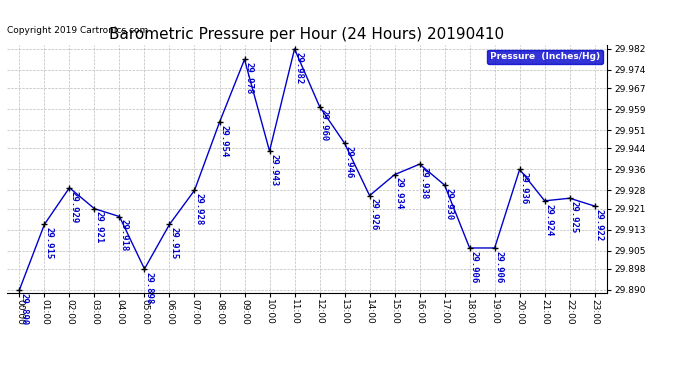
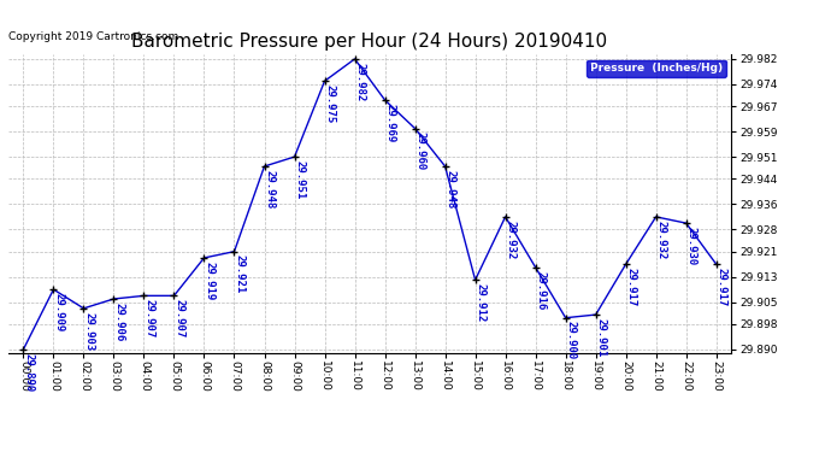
01:00: 29.915 -> 29.909
02:00: 29.929 -> 29.903
03:00: 29.921 -> 29.906
04:00: 29.918 -> 29.907
05:00: 29.898 -> 29.907
06:00: 29.915 -> 29.919
07:00: 29.928 -> 29.921
08:00: 29.954 -> 29.948
09:00: 29.978 -> 29.951
10:00: 29.943 -> 29.975
12:00: 29.960 -> 29.969
13:00: 29.946 -> 29.960
14:00: 29.926 -> 29.948
15:00: 29.934 -> 29.912
16:00: 29.938 -> 29.932
17:00: 29.930 -> 29.916
18:00: 29.906 -> 29.900
19:00: 29.906 -> 29.901
20:00: 29.936 -> 29.917
21:00: 29.924 -> 29.932
22:00: 29.925 -> 29.930
23:00: 29.922 -> 29.917
